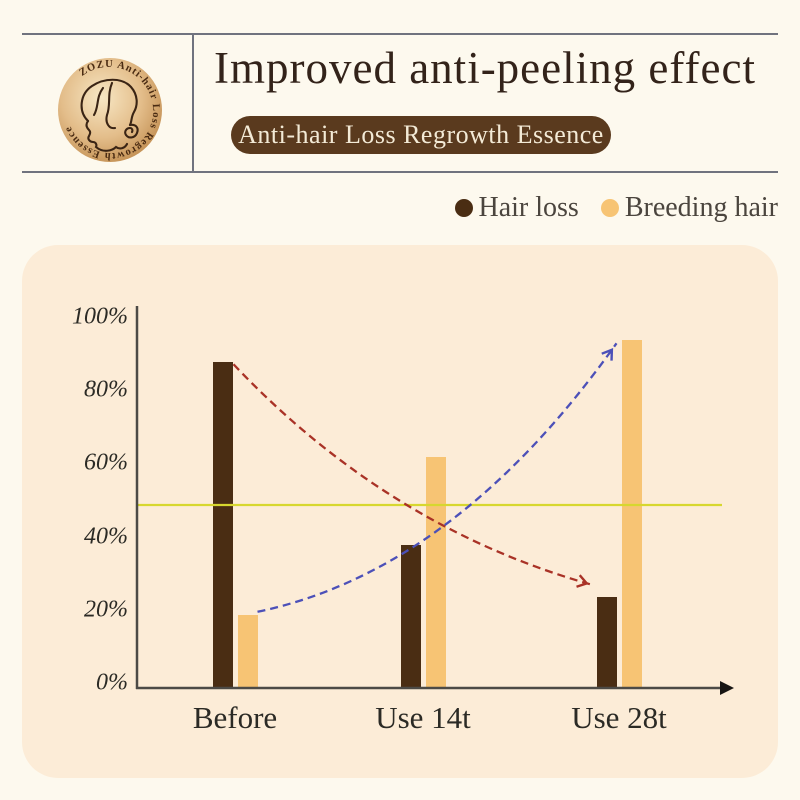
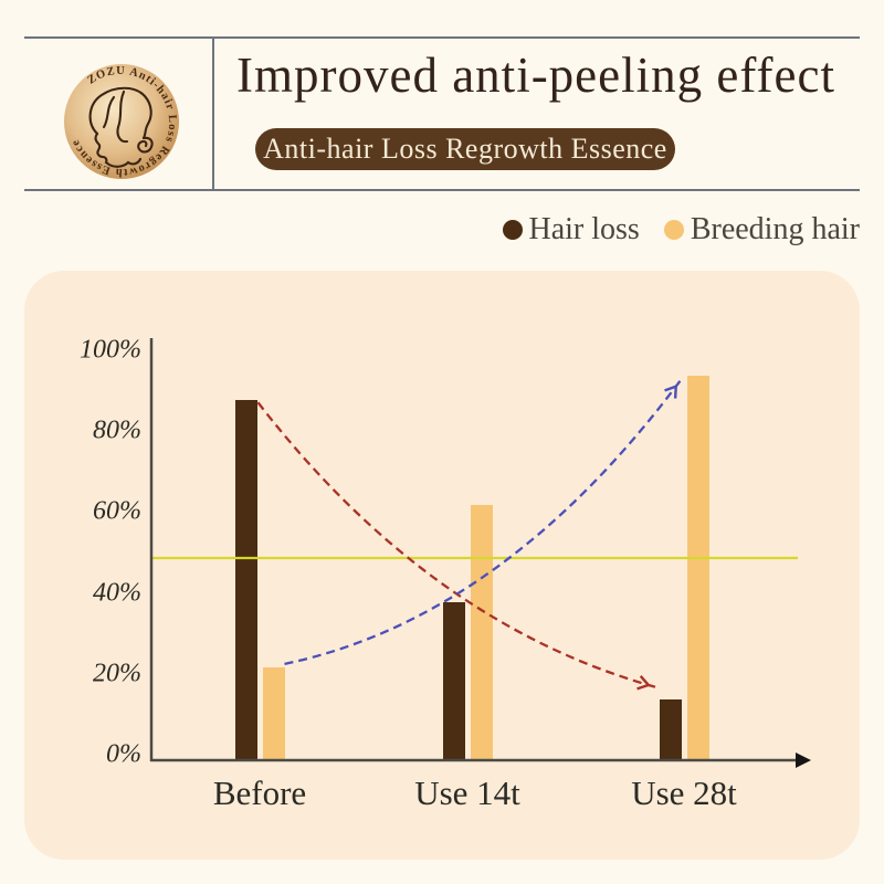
Breeding hair/Before: 20% -> 23%
Hair loss/Use 28t: 25% -> 15%
